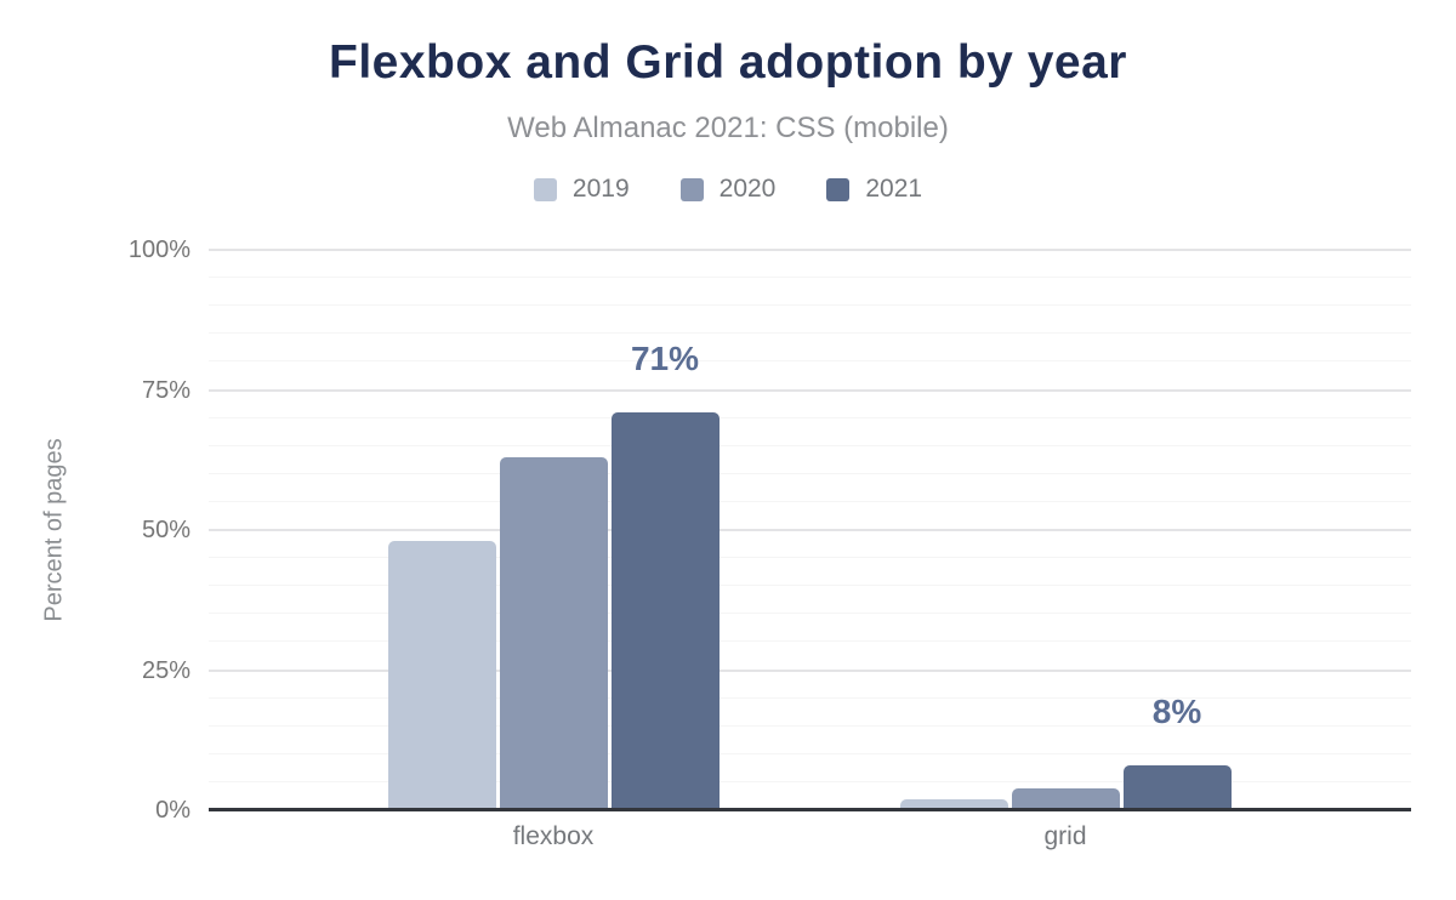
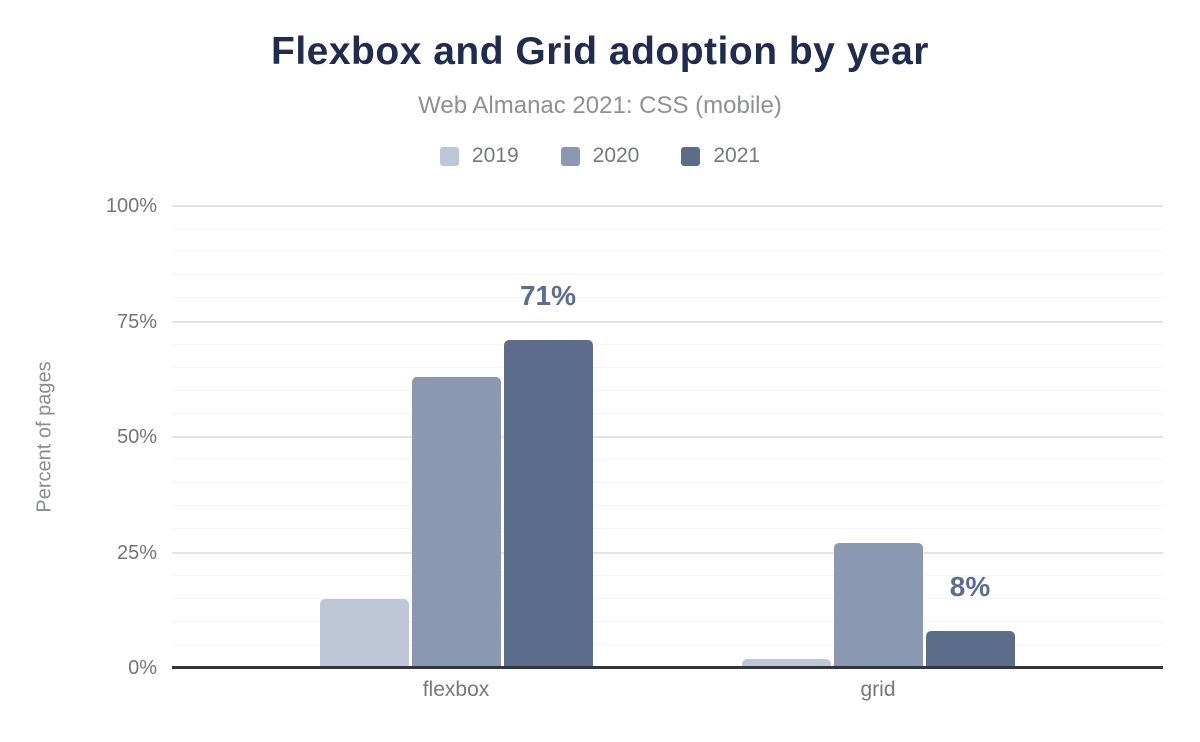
2019/flexbox: 48% -> 15%
2020/grid: 4% -> 27%
